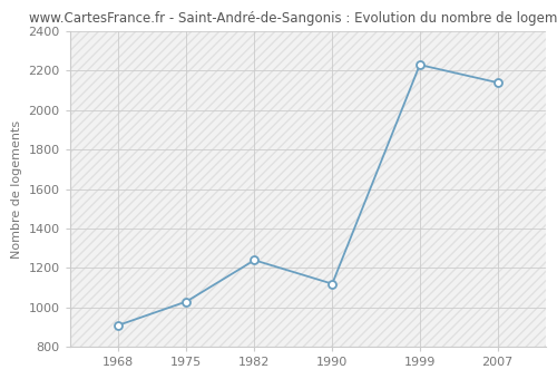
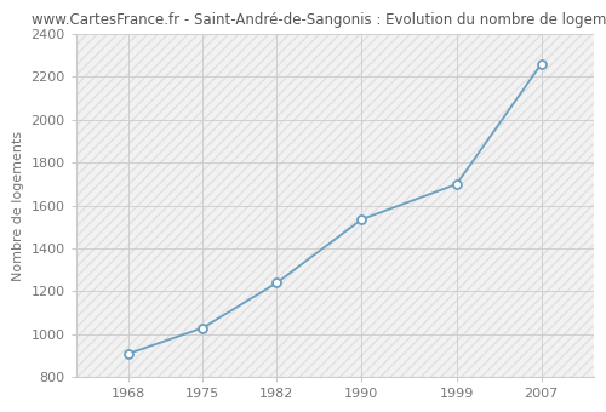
1990: 1120 -> 1540
1999: 2230 -> 1700
2007: 2140 -> 2260
